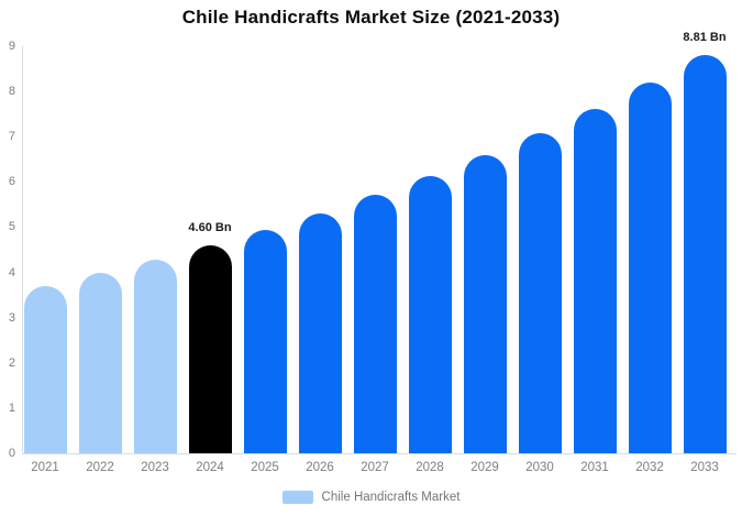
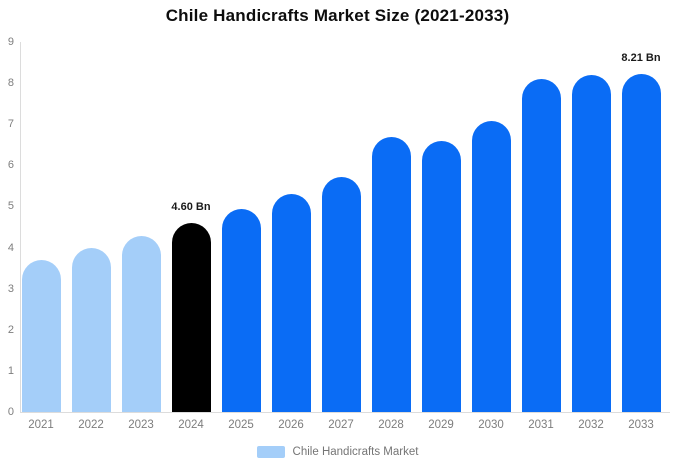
2028: 6.1 -> 6.7
2031: 7.6 -> 8.1
2033: 8.81 -> 8.21
